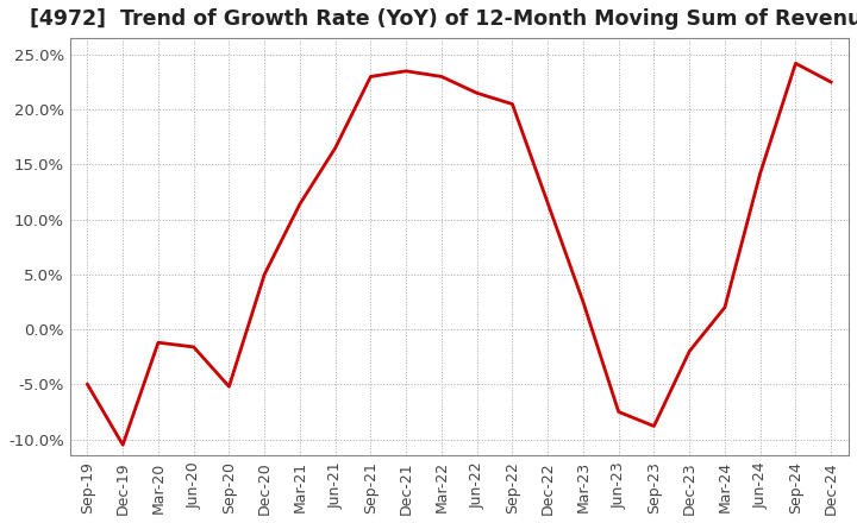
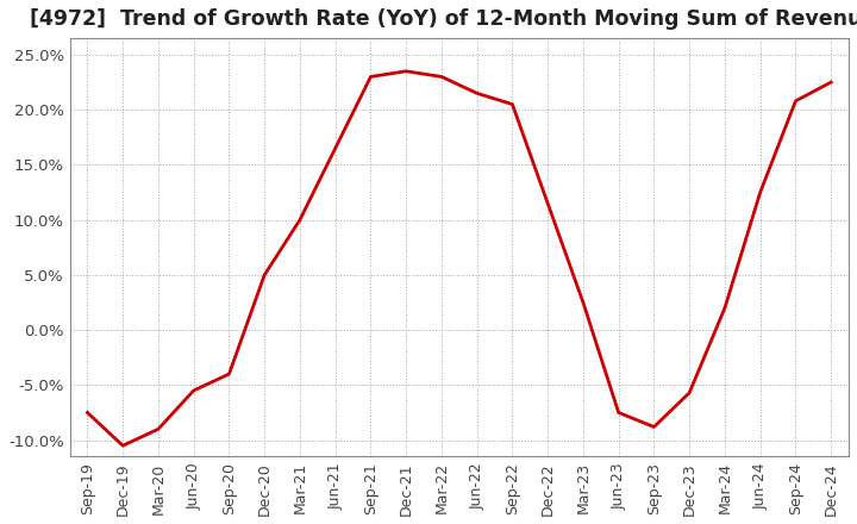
Sep-19: -5.0% -> -7.5%
Mar-20: -1.2% -> -9.0%
Jun-20: -1.6% -> -5.5%
Sep-20: -5.2% -> -4.0%
Mar-21: 11.4% -> 10.0%
Dec-23: -2.0% -> -5.7%
Jun-24: 14.2% -> 12.5%
Sep-24: 24.2% -> 20.8%
